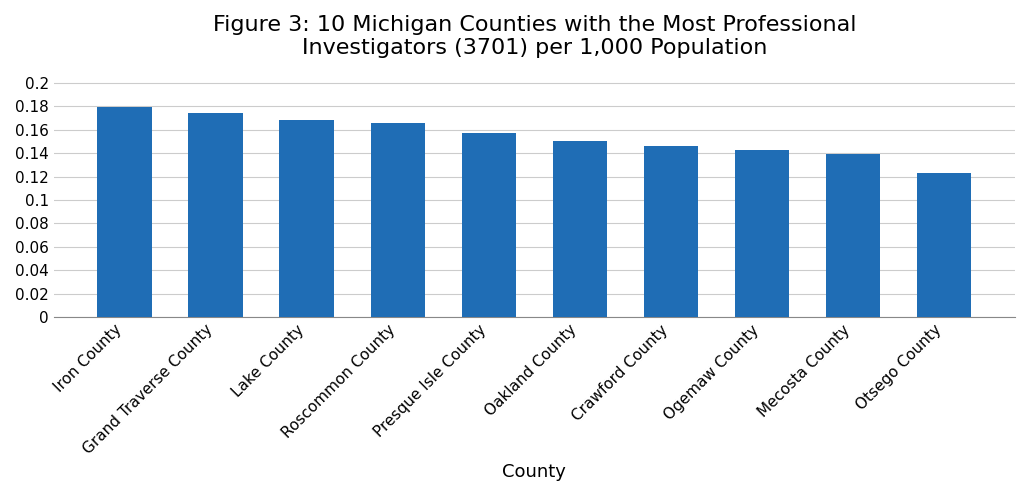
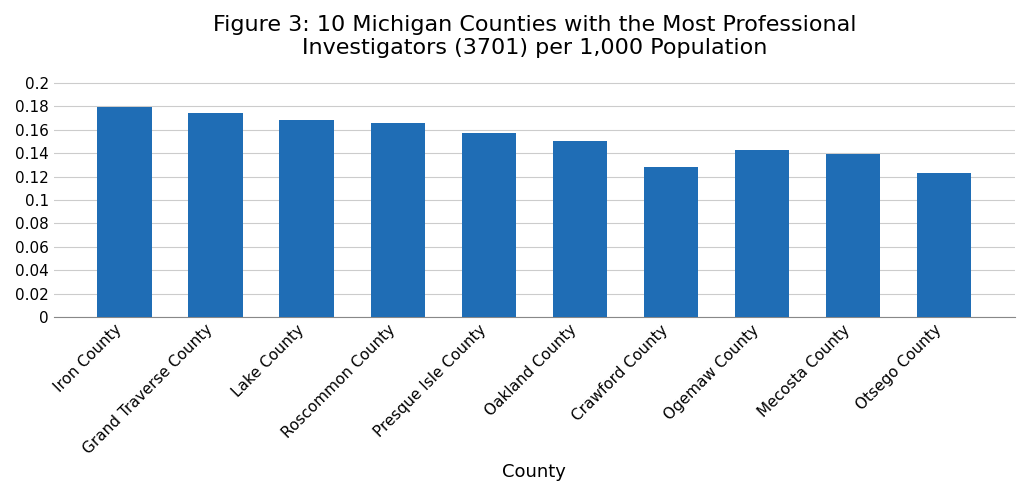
Crawford County: 0.146 -> 0.128
